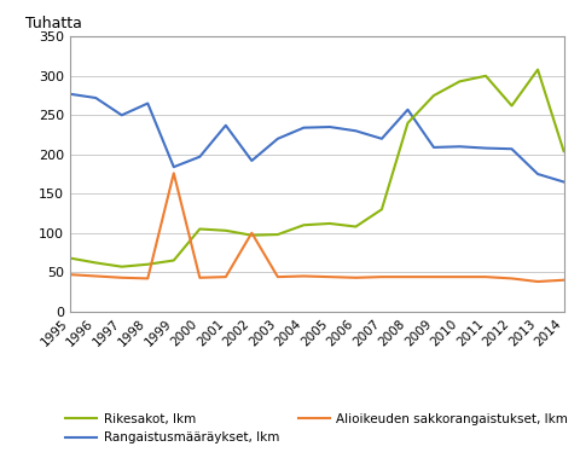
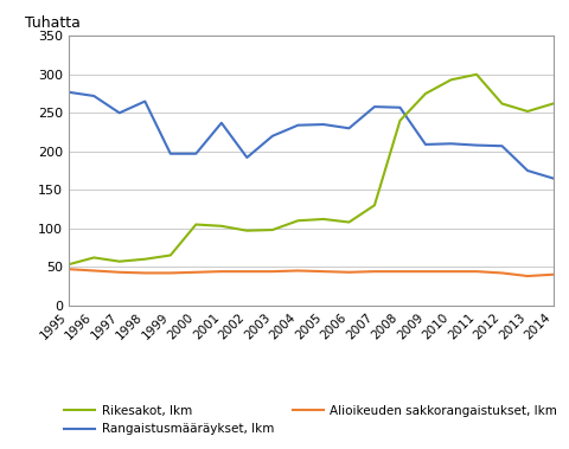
Rikesakot, lkm/1995: 68 -> 53
Rangaistusmääräykset, lkm/1999: 184 -> 197
Alioikeuden sakkorangaistukset, lkm/1999: 176 -> 42
Alioikeuden sakkorangaistukset, lkm/2002: 100 -> 44
Rangaistusmääräykset, lkm/2007: 220 -> 258
Rikesakot, lkm/2013: 308 -> 252
Rikesakot, lkm/2014: 204 -> 262
